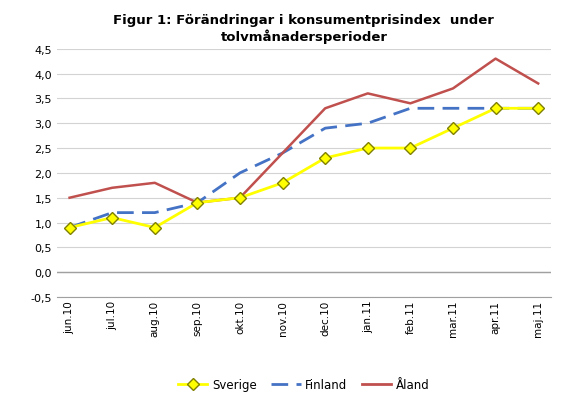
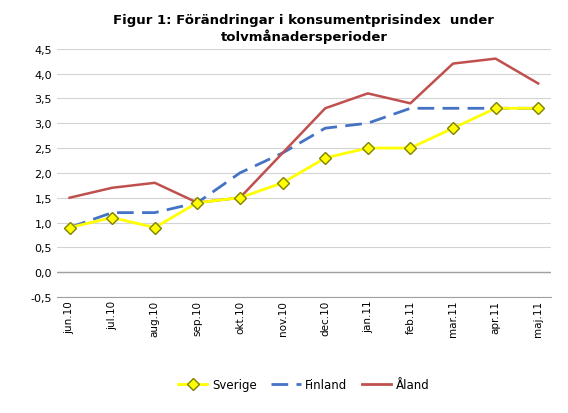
Åland/mar.11: 3,7 -> 4,2
